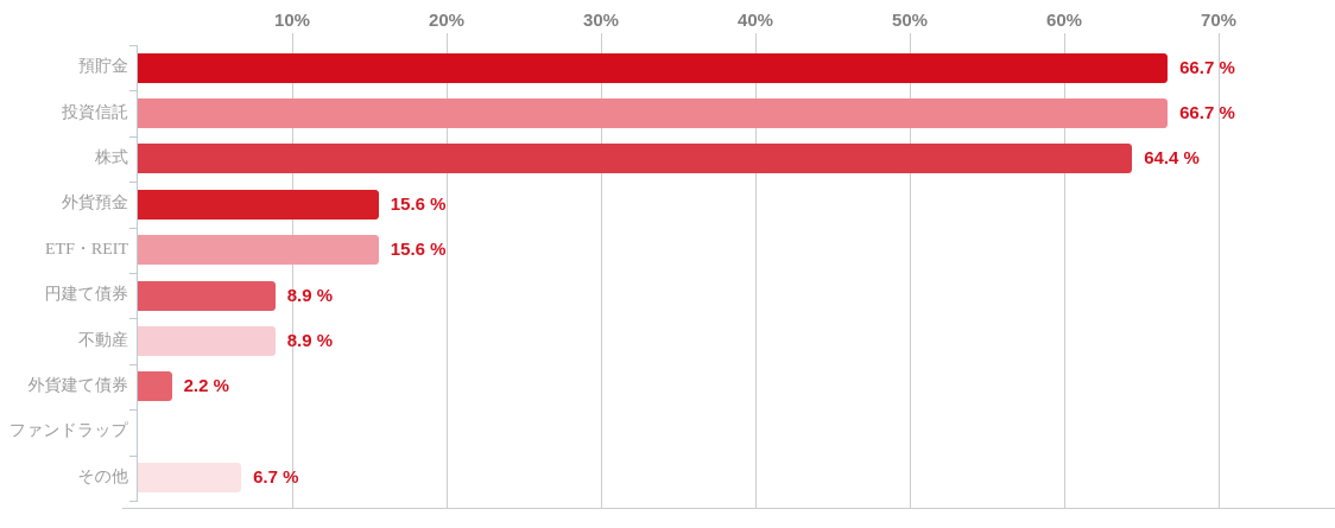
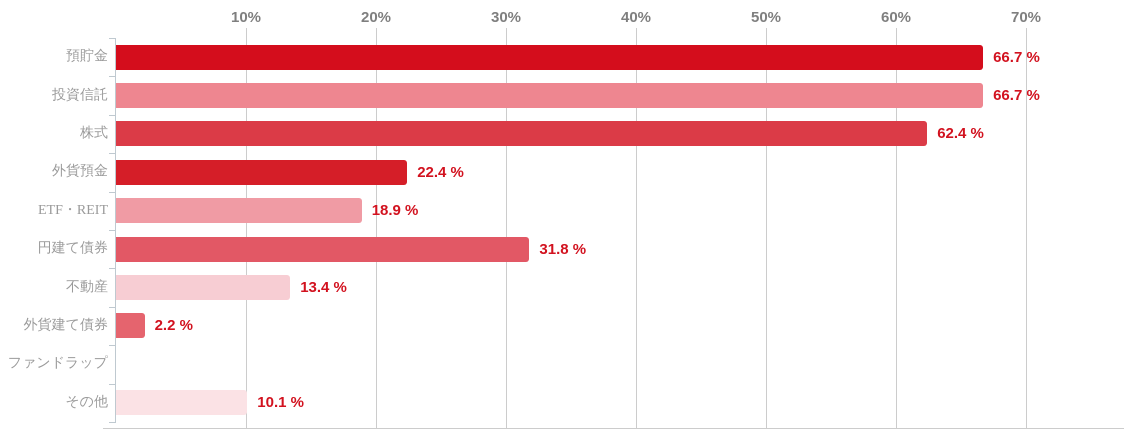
株式: 64.4 -> 62.4
外貨預金: 15.6 -> 22.4
ETF・REIT: 15.6 -> 18.9
円建て債券: 8.9 -> 31.8
不動産: 8.9 -> 13.4
その他: 6.7 -> 10.1
